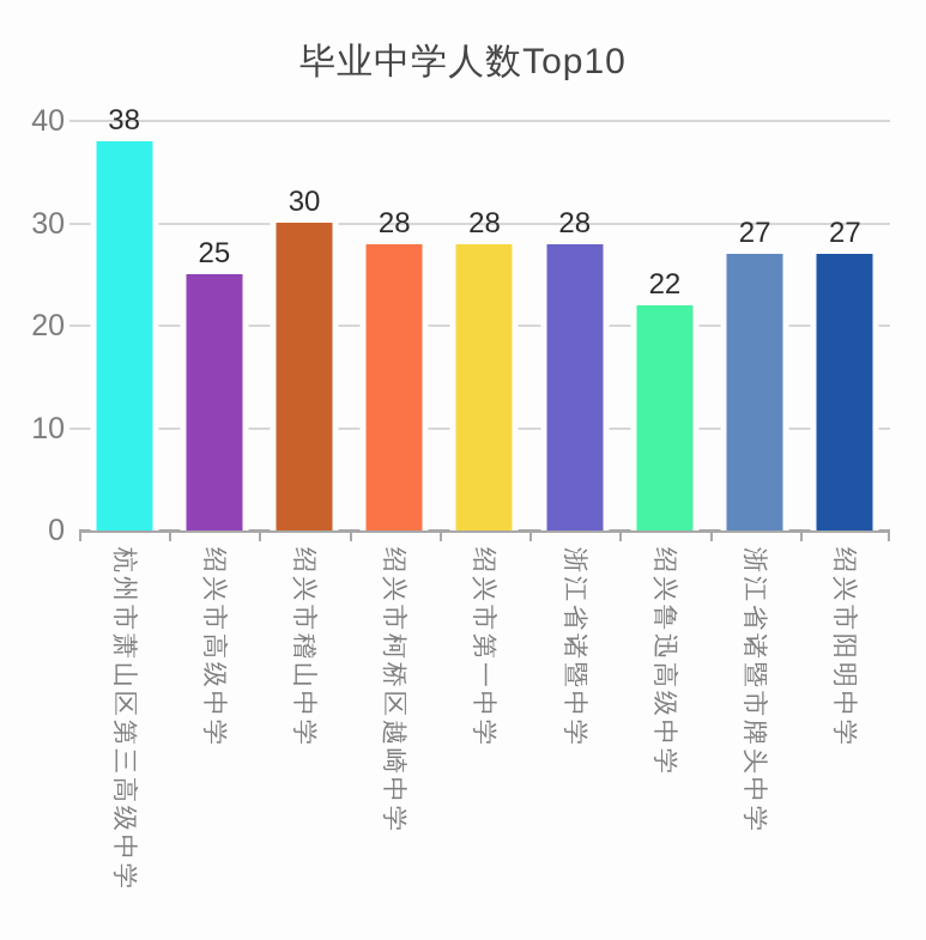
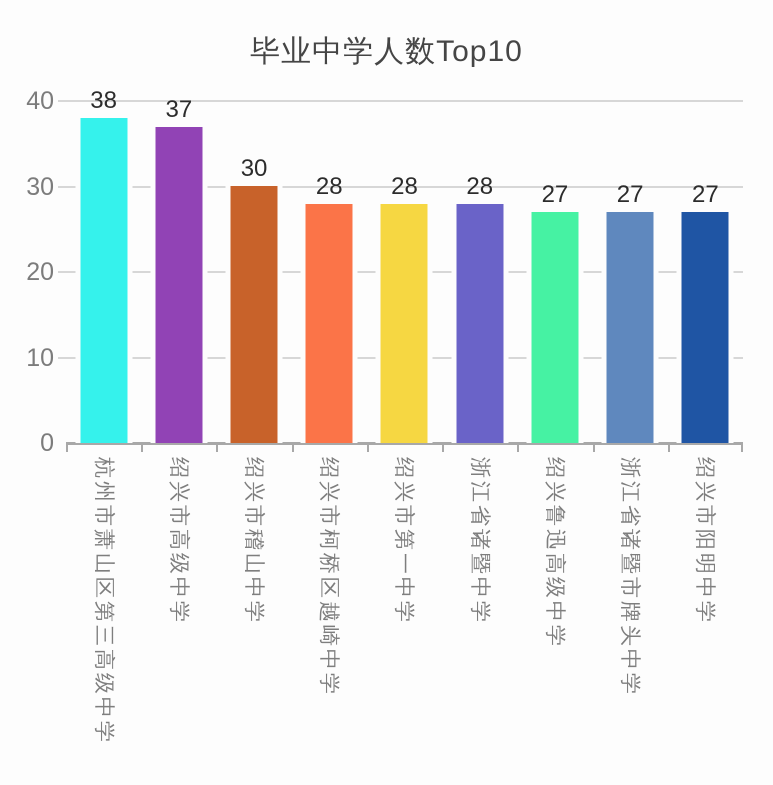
绍兴市高级中学: 25 -> 37
绍兴鲁迅高级中学: 22 -> 27
